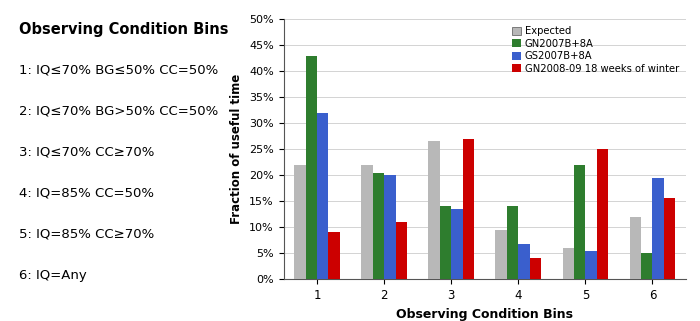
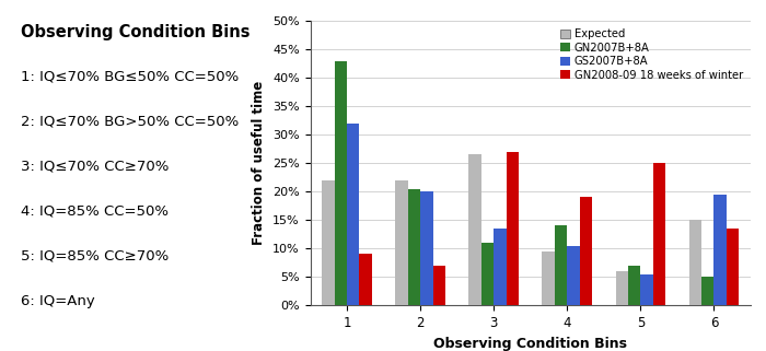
GN2008-09 18 weeks of winter/2: 11.0% -> 7.0%
GN2007B+8A/3: 14.0% -> 11.0%
GS2007B+8A/4: 6.8% -> 10.5%
GN2008-09 18 weeks of winter/4: 4.0% -> 19.0%
GN2007B+8A/5: 22.0% -> 7.0%
Expected/6: 12.0% -> 15.0%
GN2008-09 18 weeks of winter/6: 15.6% -> 13.5%
